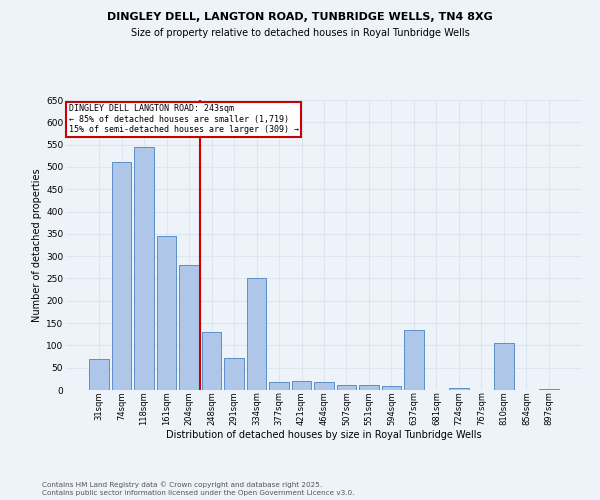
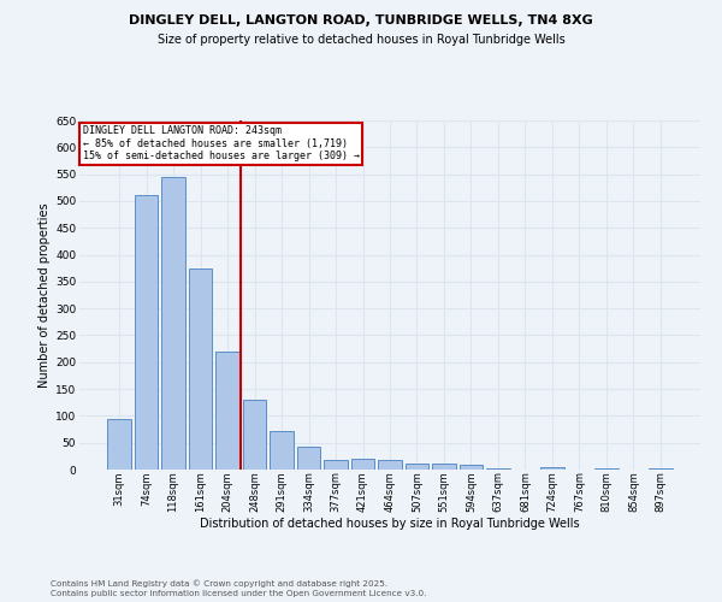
31sqm: 70 -> 95
161sqm: 345 -> 375
204sqm: 280 -> 220
334sqm: 250 -> 42
637sqm: 135 -> 2
810sqm: 105 -> 2
